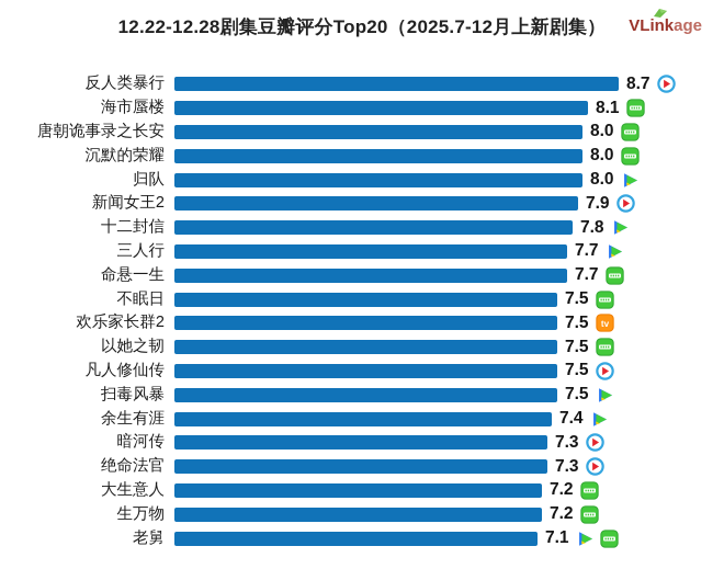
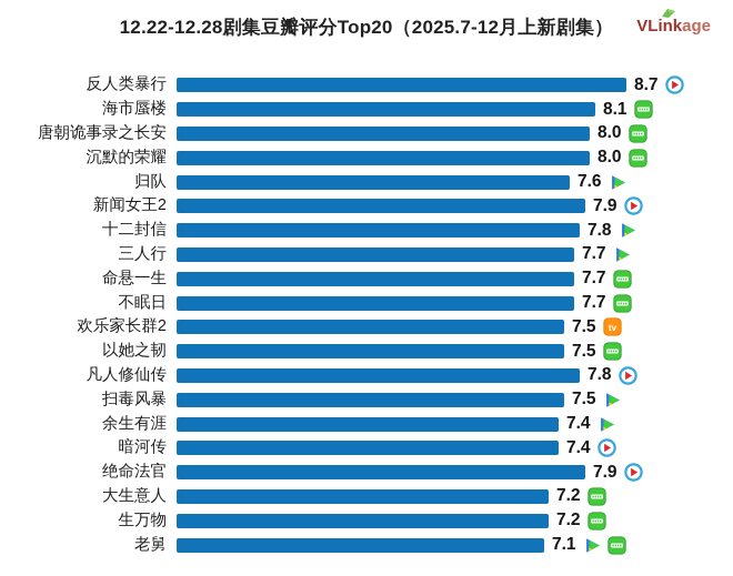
归队: 8.0 -> 7.6
不眠日: 7.5 -> 7.7
凡人修仙传: 7.5 -> 7.8
暗河传: 7.3 -> 7.4
绝命法官: 7.3 -> 7.9
